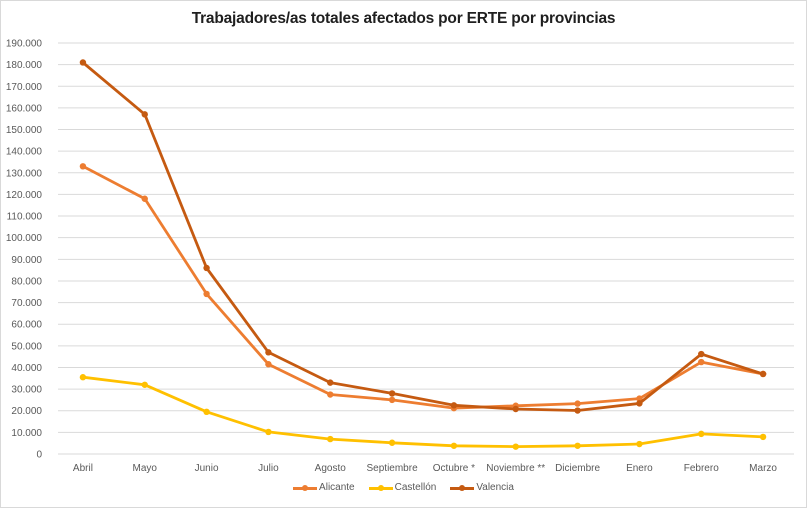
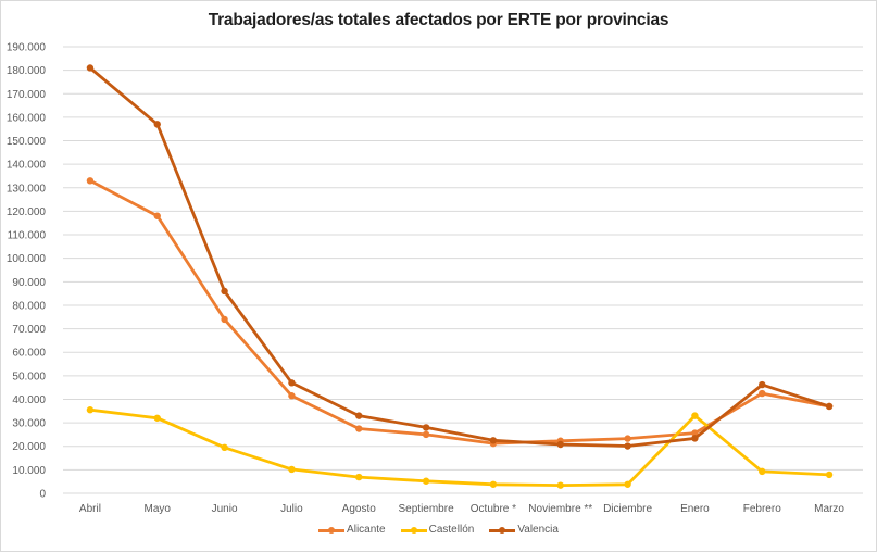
Castellón/Enero: 5000 -> 33000
